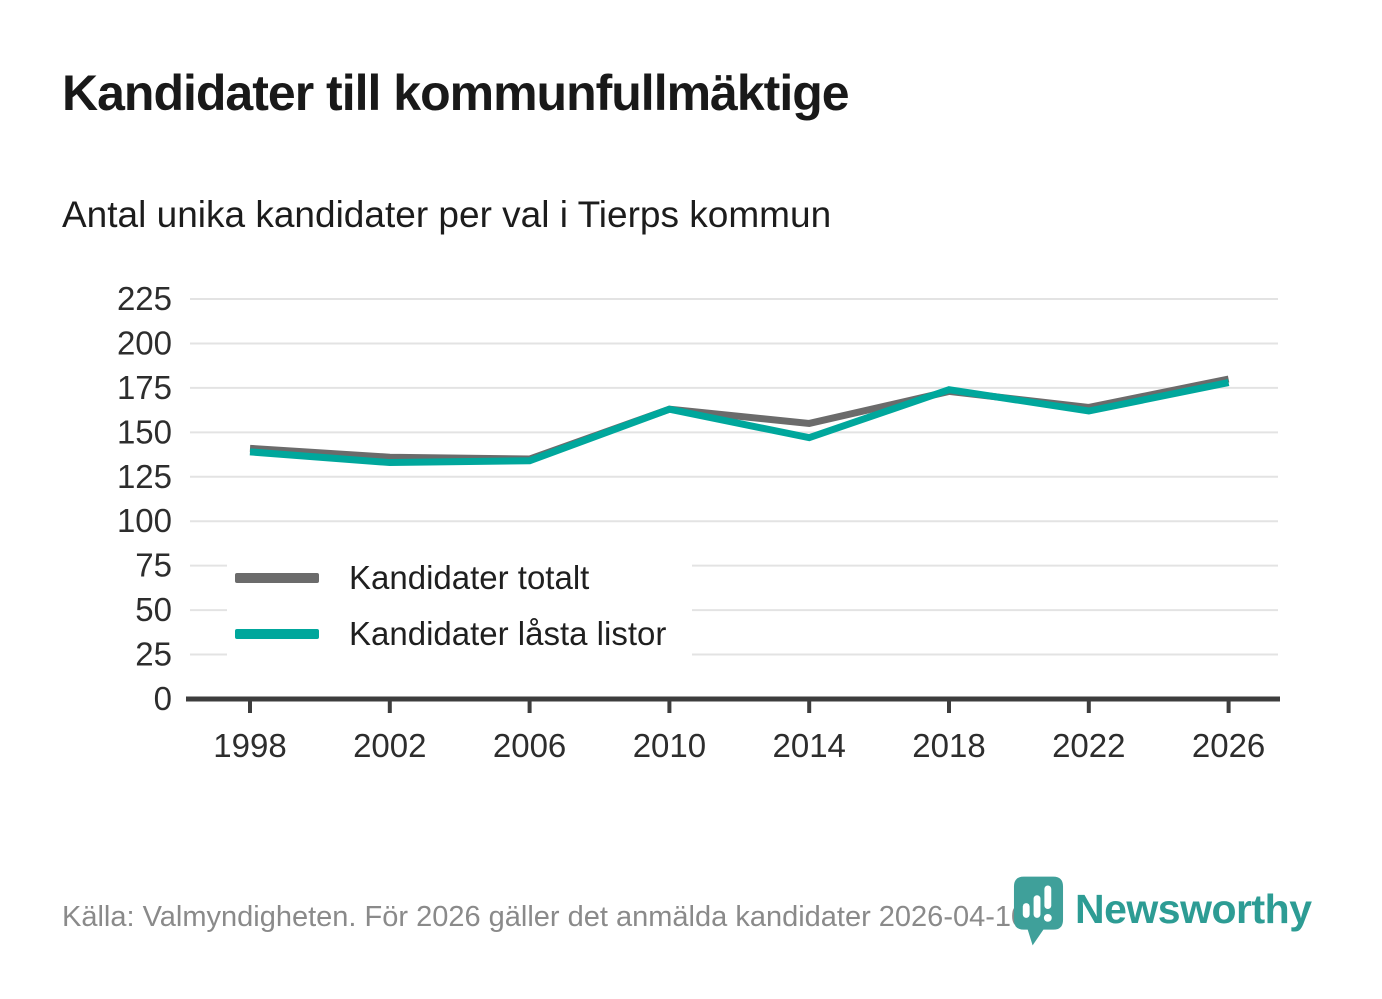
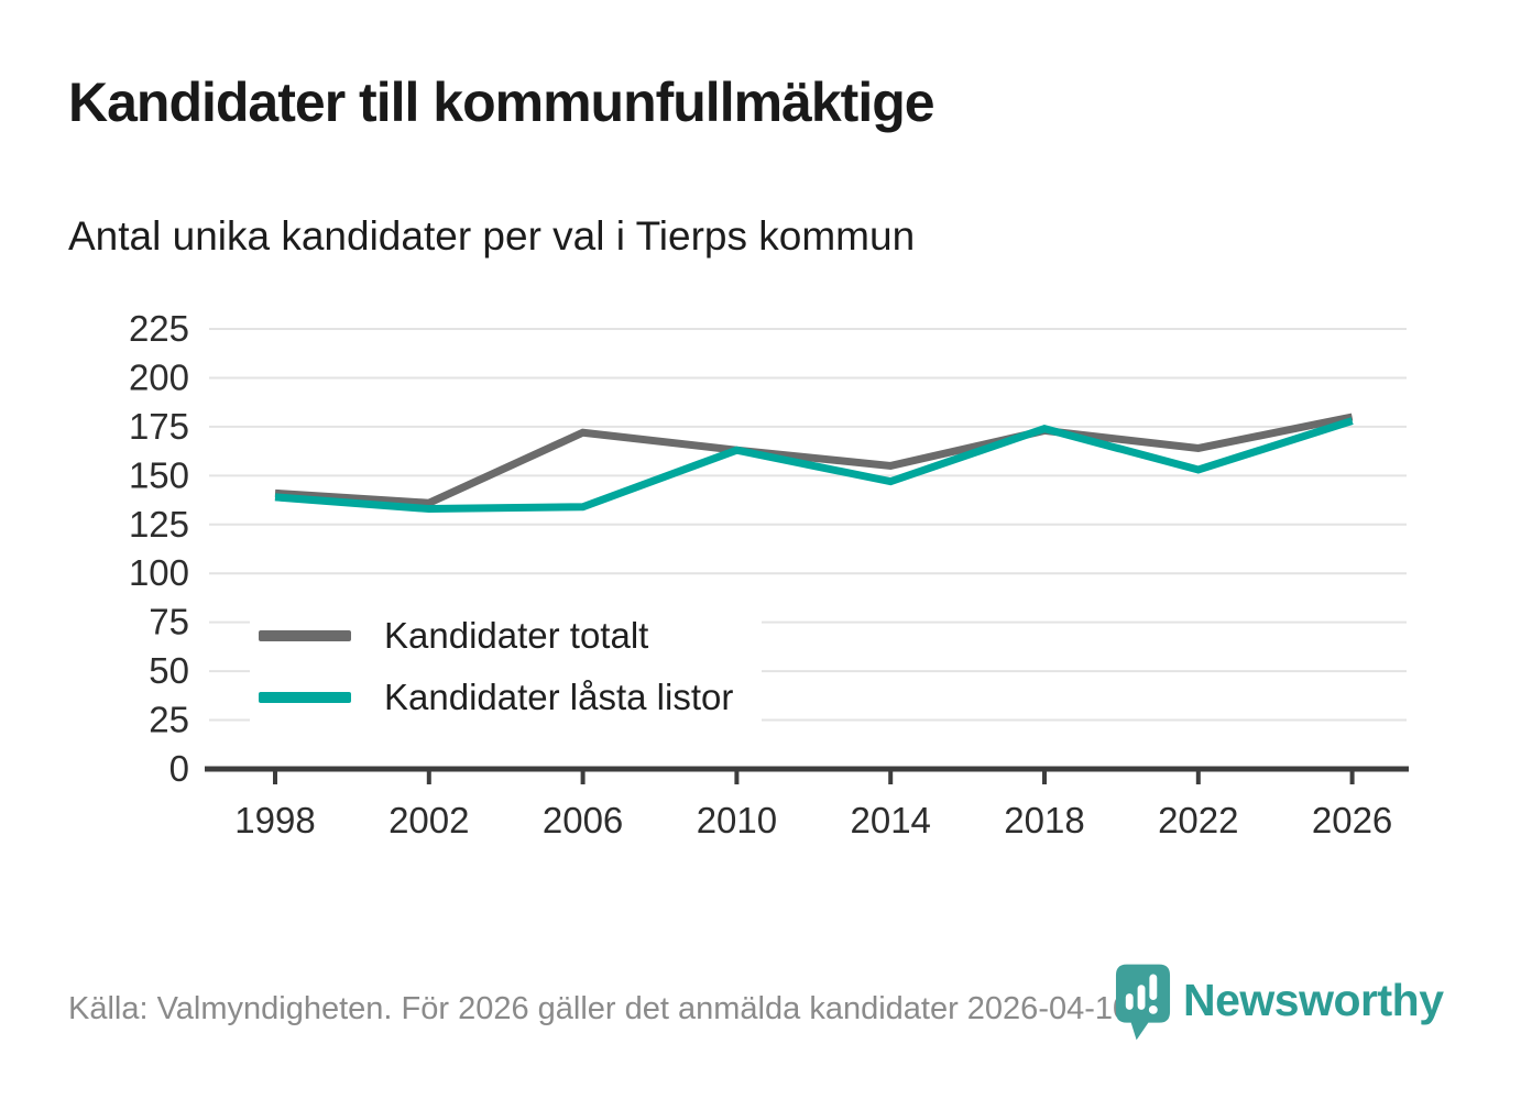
Kandidater totalt/2006: 135 -> 172
Kandidater låsta listor/2022: 162 -> 153
